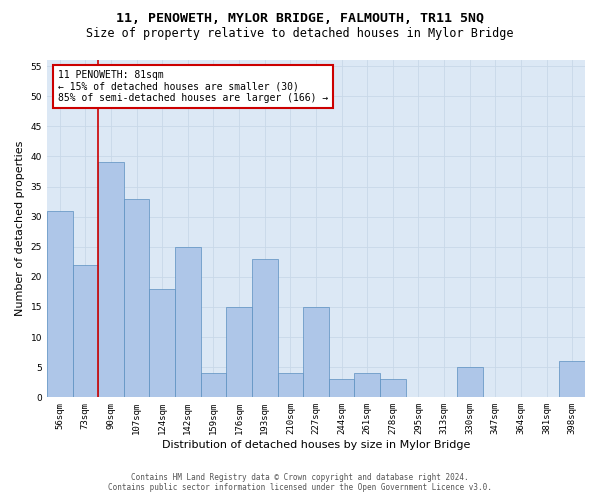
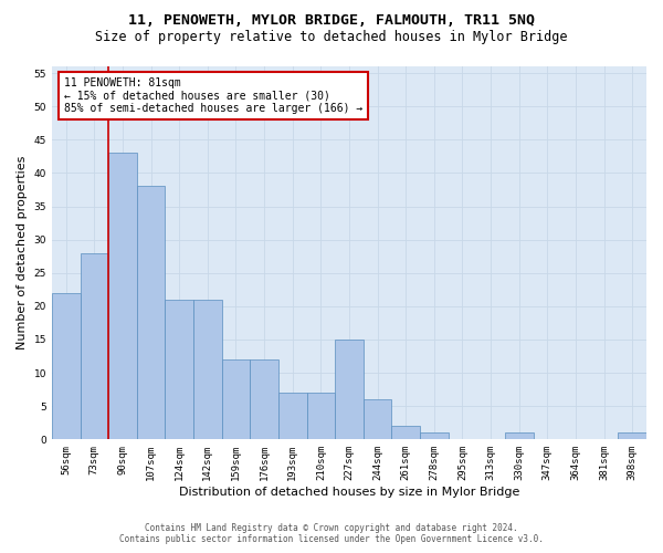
56sqm: 31 -> 22
73sqm: 22 -> 28
90sqm: 39 -> 43
107sqm: 33 -> 38
124sqm: 18 -> 21
142sqm: 25 -> 21
159sqm: 4 -> 12
176sqm: 15 -> 12
193sqm: 23 -> 7
210sqm: 4 -> 7
244sqm: 3 -> 6
261sqm: 4 -> 2
278sqm: 3 -> 1
330sqm: 5 -> 1
398sqm: 6 -> 1
